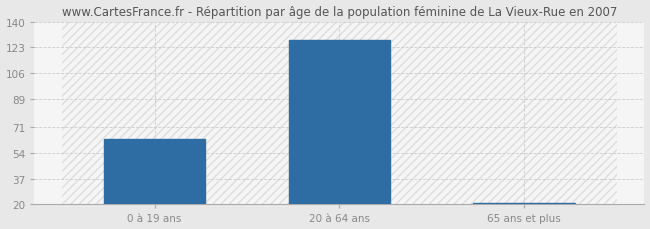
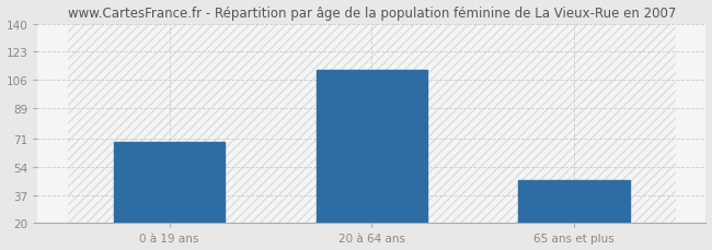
0 à 19 ans: 63 -> 69
20 à 64 ans: 128 -> 112
65 ans et plus: 21 -> 46
